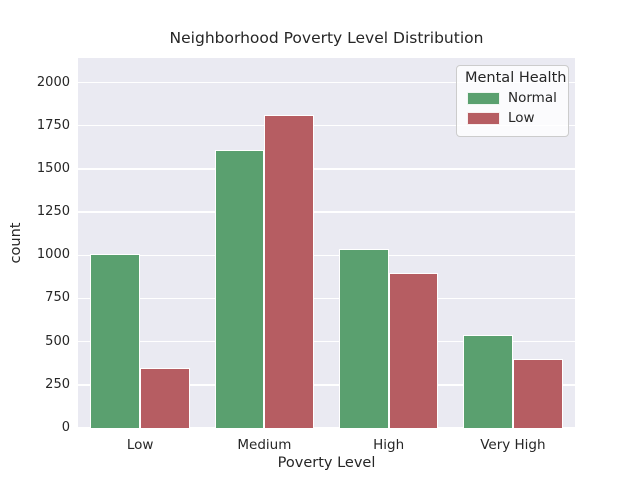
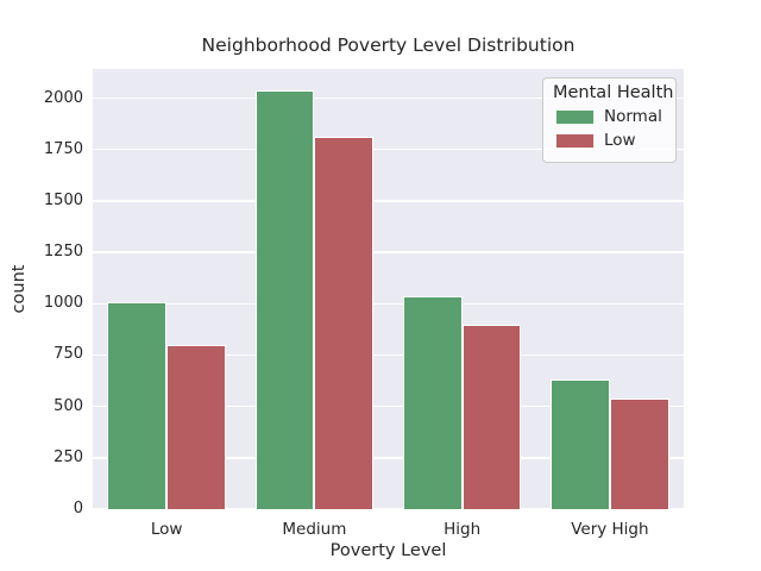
Low/Low: 350 -> 800
Normal/Medium: 1610 -> 2040
Normal/Very High: 540 -> 630
Low/Very High: 400 -> 540
